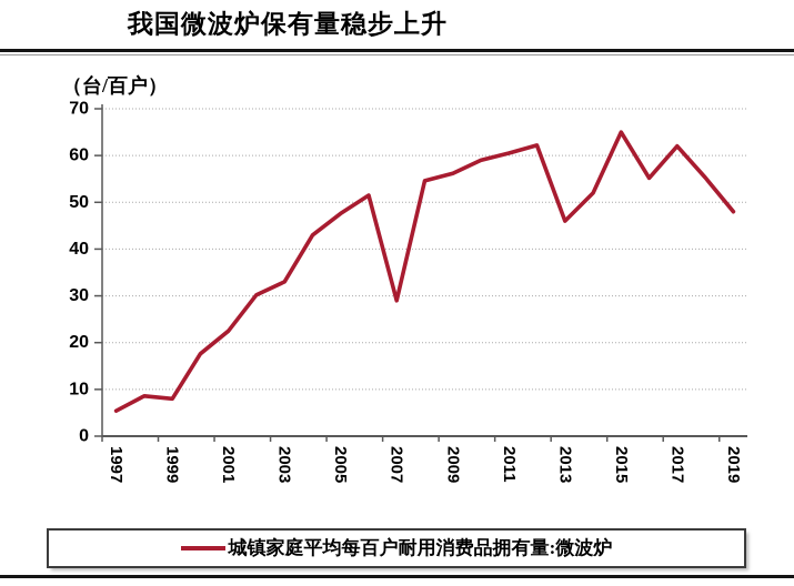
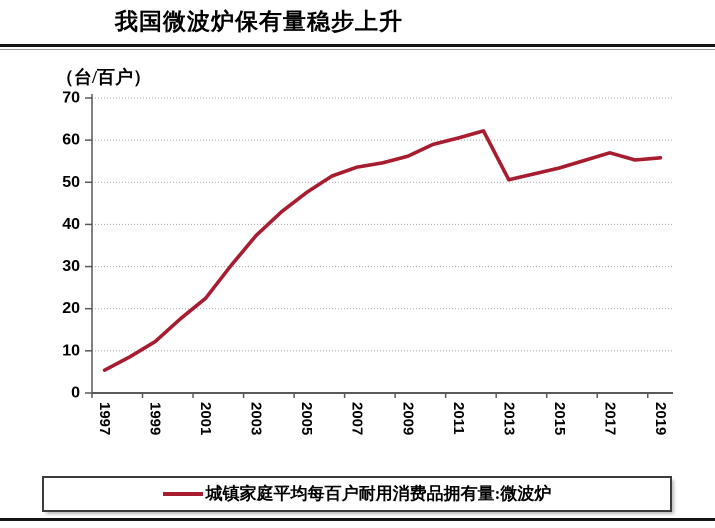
1999: 8 -> 12
2003: 33 -> 37
2007: 29 -> 54
2013: 46 -> 51
2015: 65 -> 53
2017: 62 -> 57
2019: 48 -> 56
